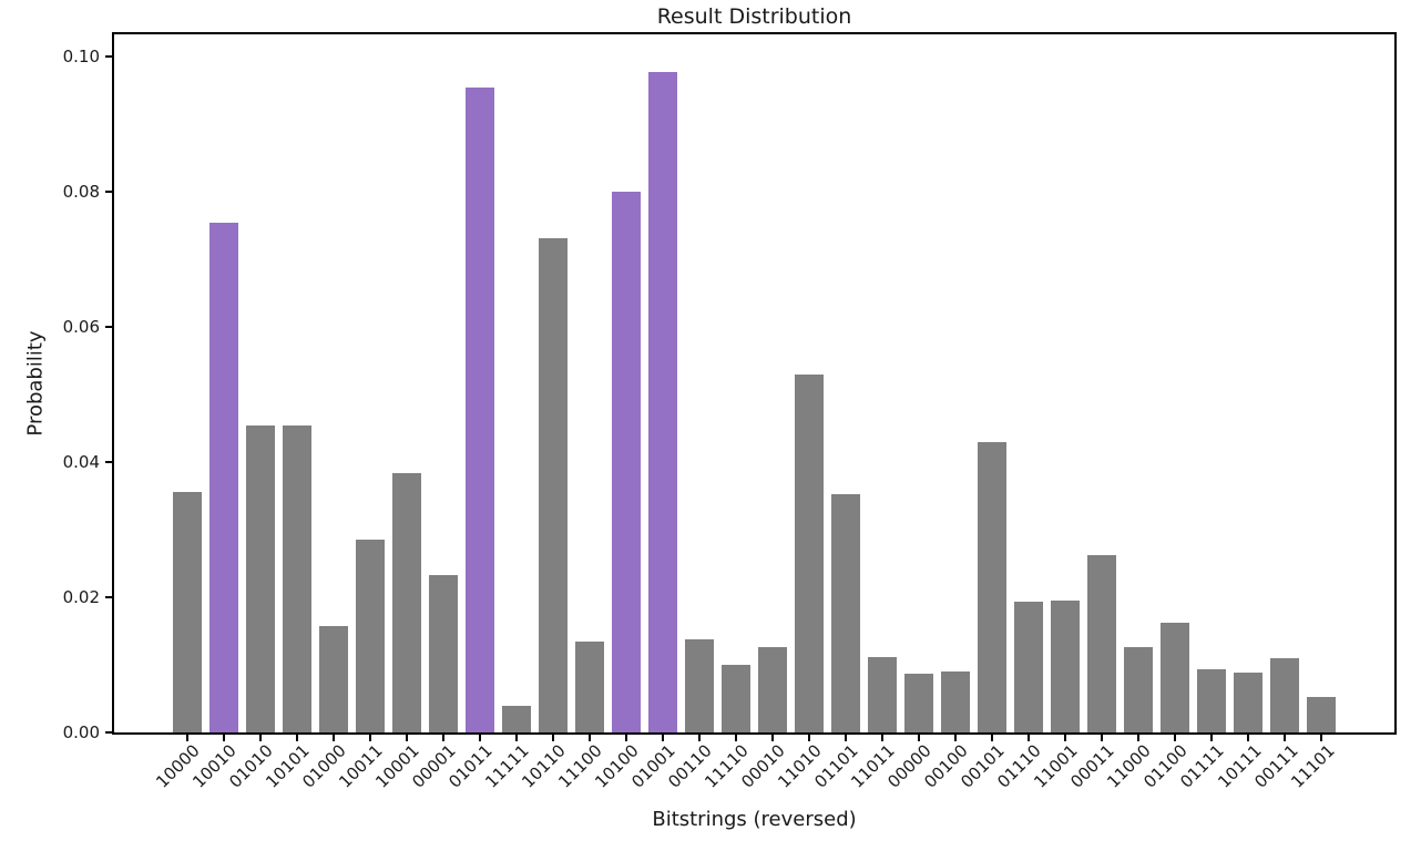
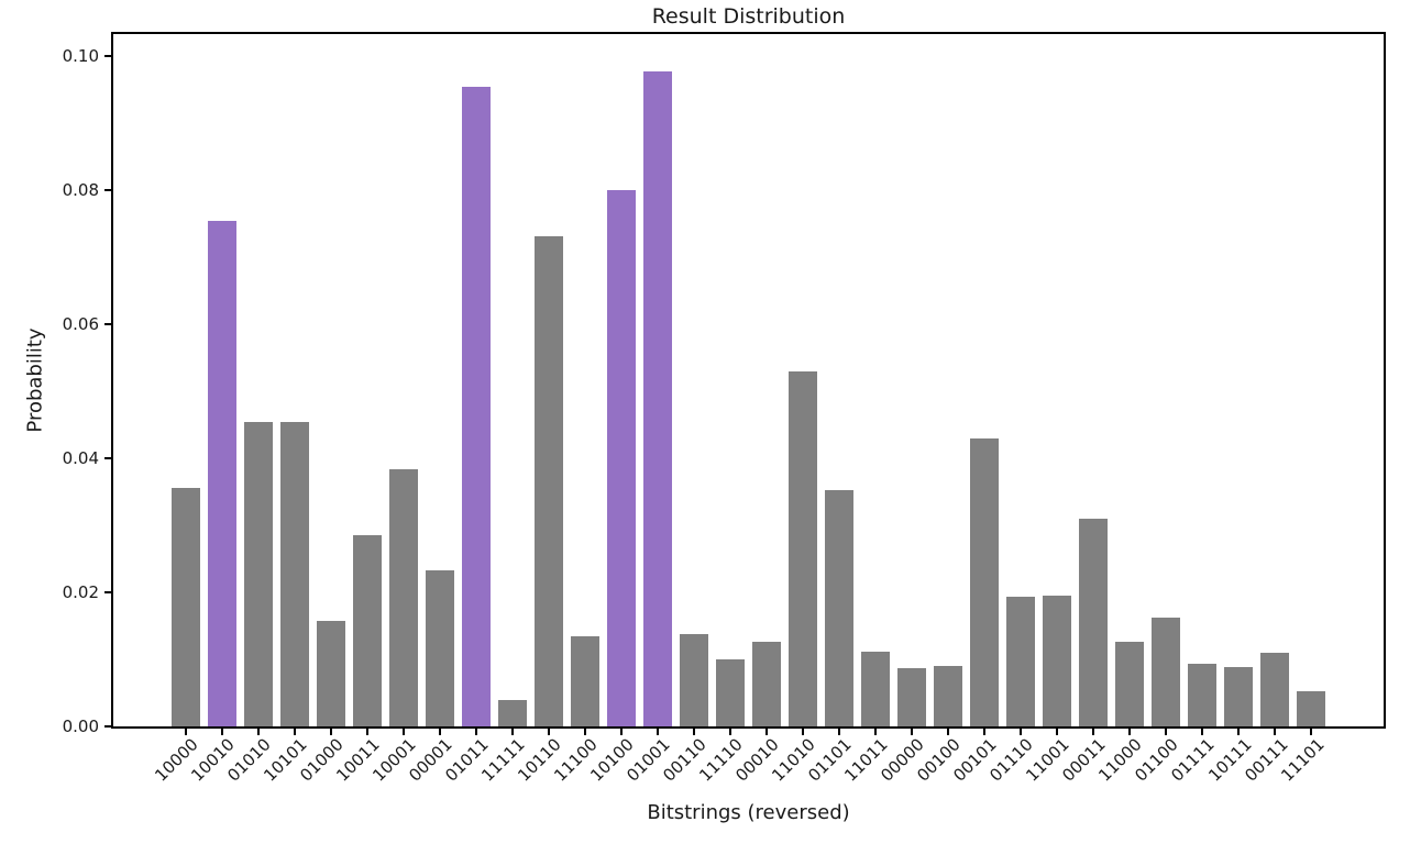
00011: 0.026 -> 0.031
